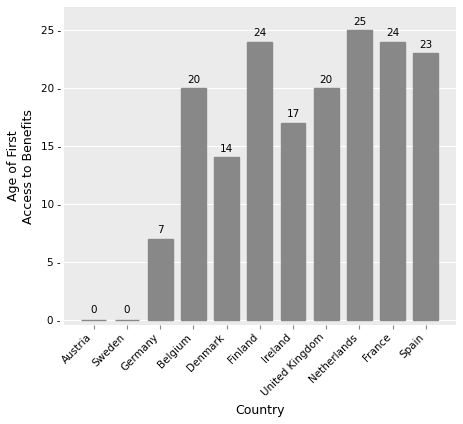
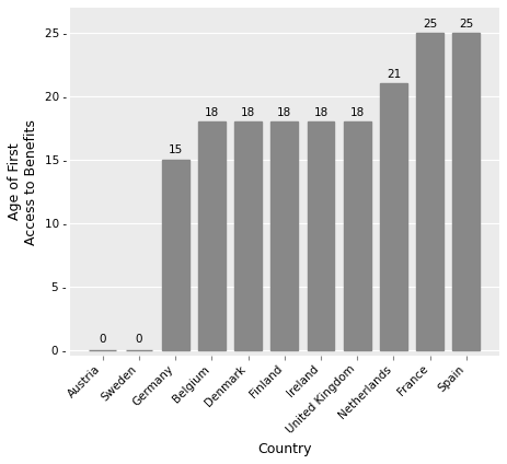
Germany: 7 -> 15
Belgium: 20 -> 18
Denmark: 14 -> 18
Finland: 24 -> 18
Ireland: 17 -> 18
United Kingdom: 20 -> 18
Netherlands: 25 -> 21
France: 24 -> 25
Spain: 23 -> 25
